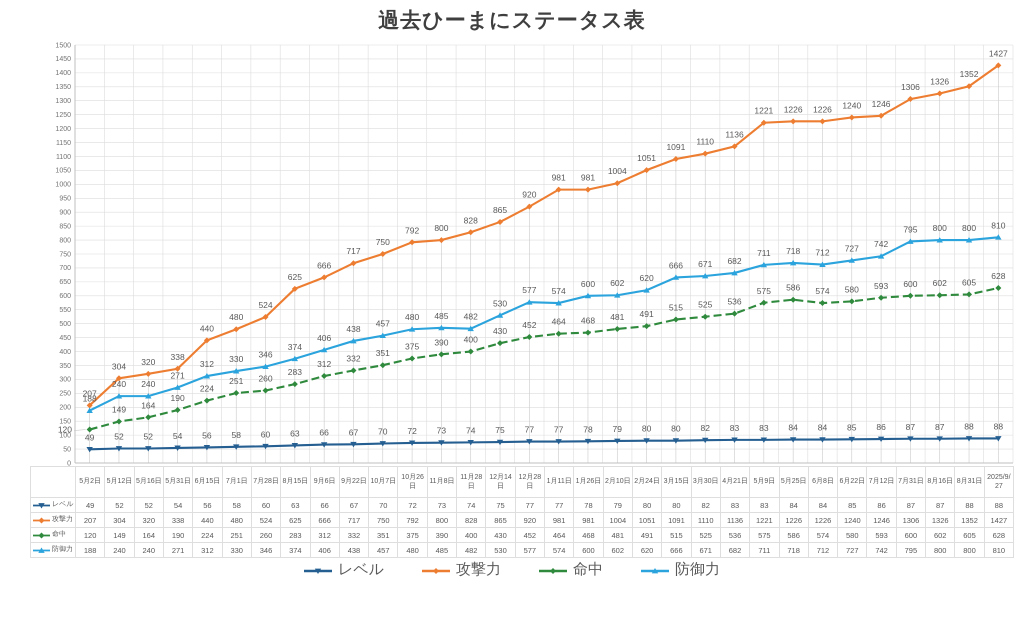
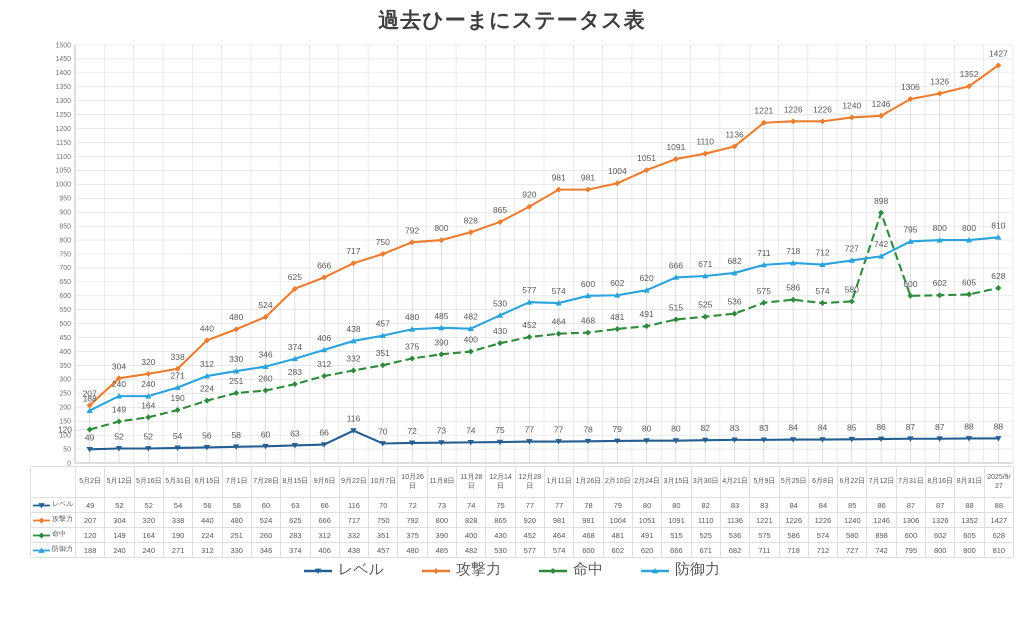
レベル/9月22日: 67 -> 116
命中/7月12日: 593 -> 898
